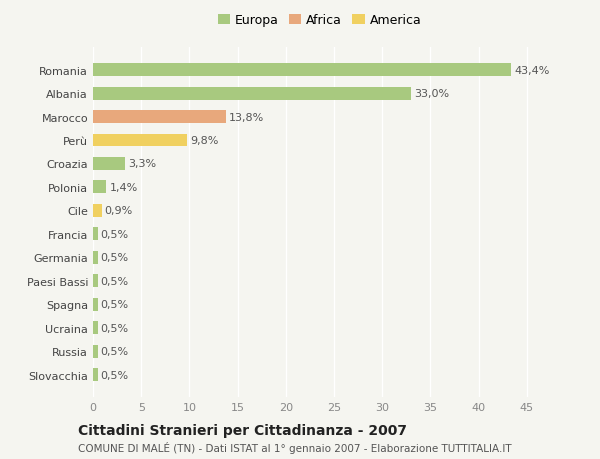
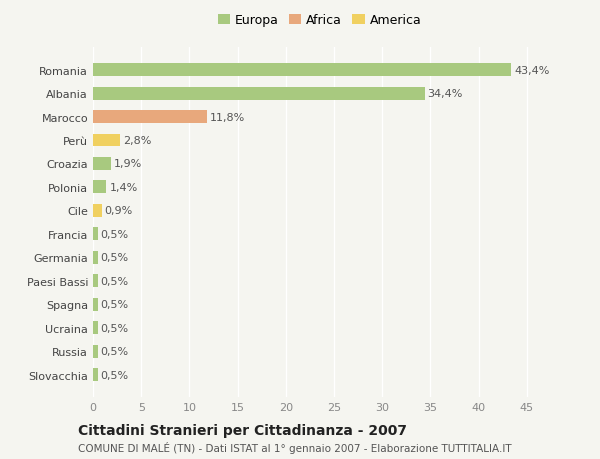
Albania: 33,0% -> 34,4%
Marocco: 13,8% -> 11,8%
Perù: 9,8% -> 2,8%
Croazia: 3,3% -> 1,9%
